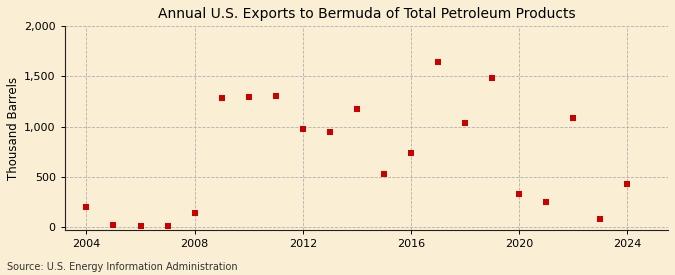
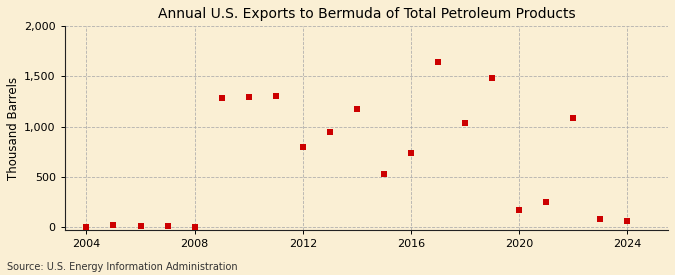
2004: 200 -> 0
2008: 140 -> 0
2012: 980 -> 800
2020: 330 -> 170
2024: 430 -> 60
